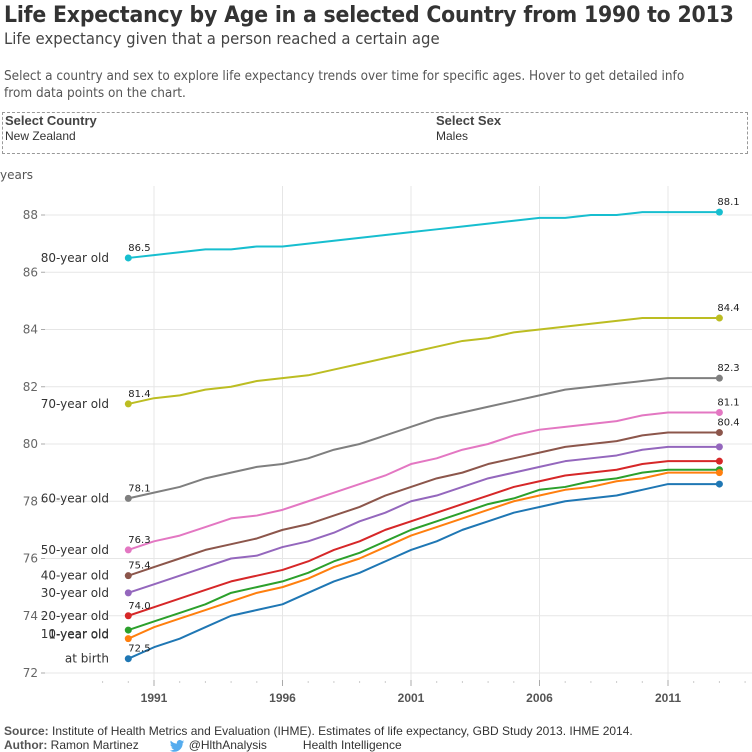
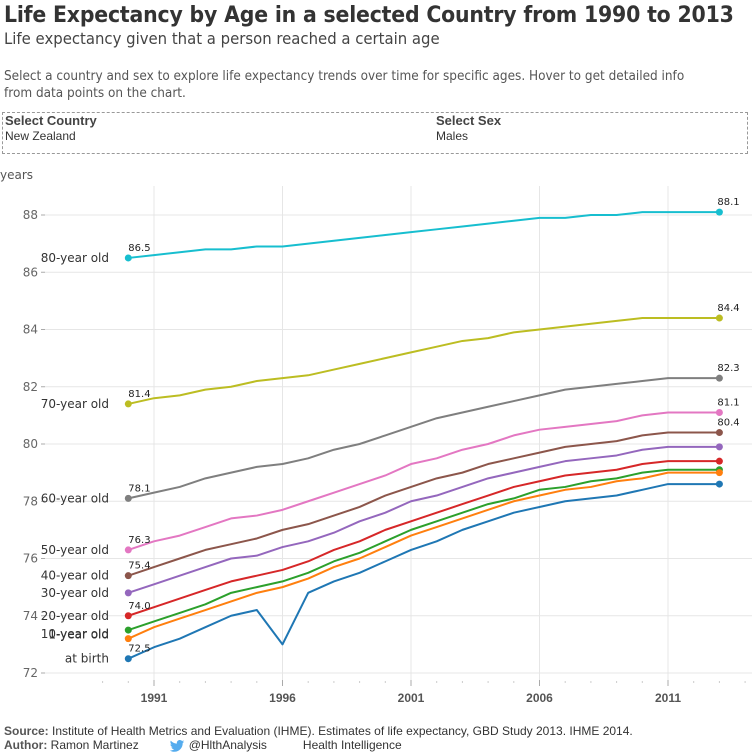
at birth/1996: 74.4 -> 73.0
